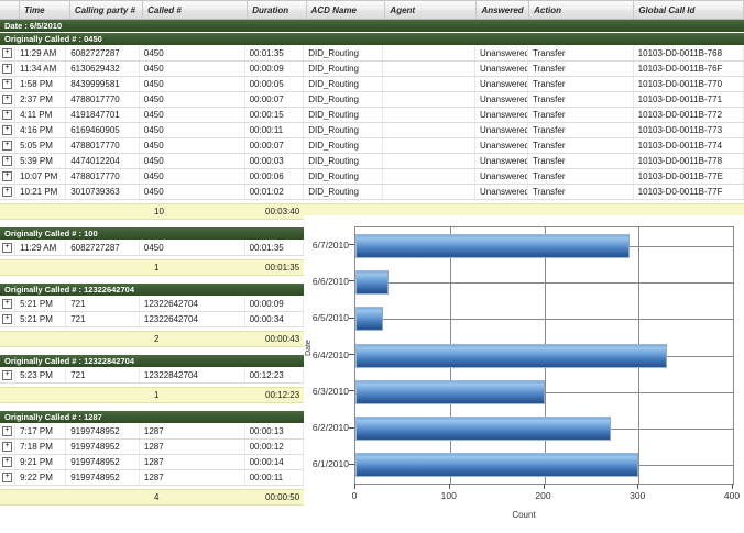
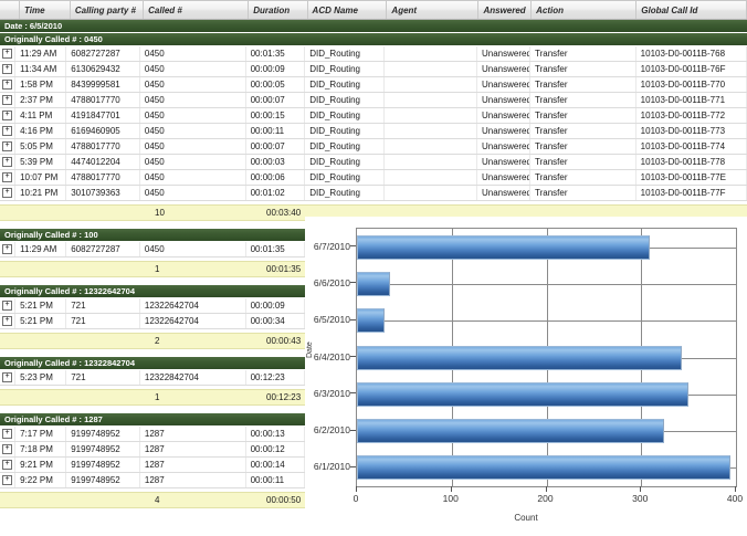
6/7/2010: 290 -> 310
6/4/2010: 330 -> 340
6/3/2010: 200 -> 350
6/2/2010: 270 -> 320
6/1/2010: 300 -> 390
